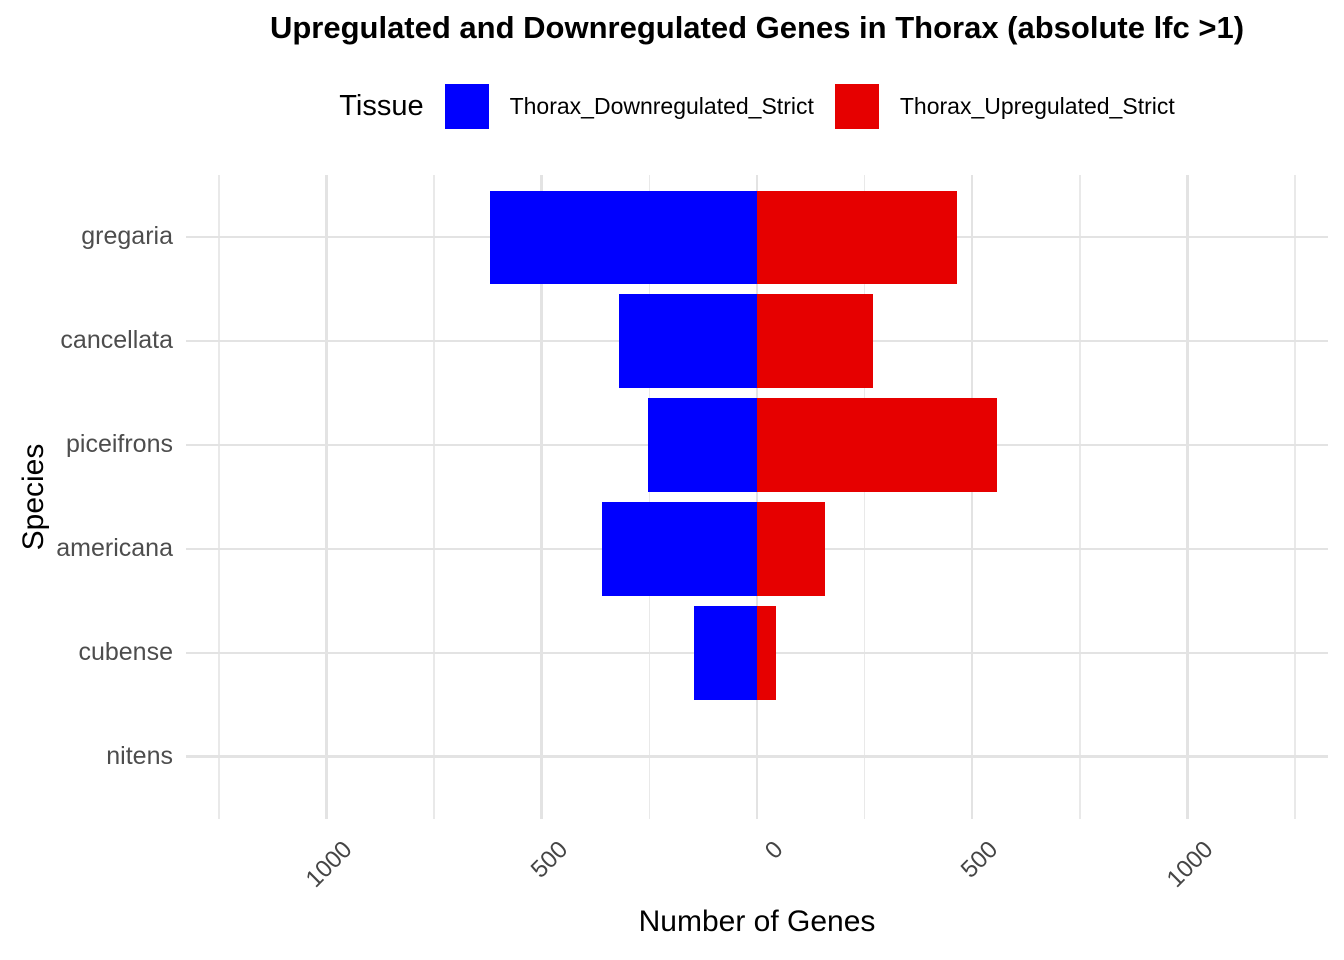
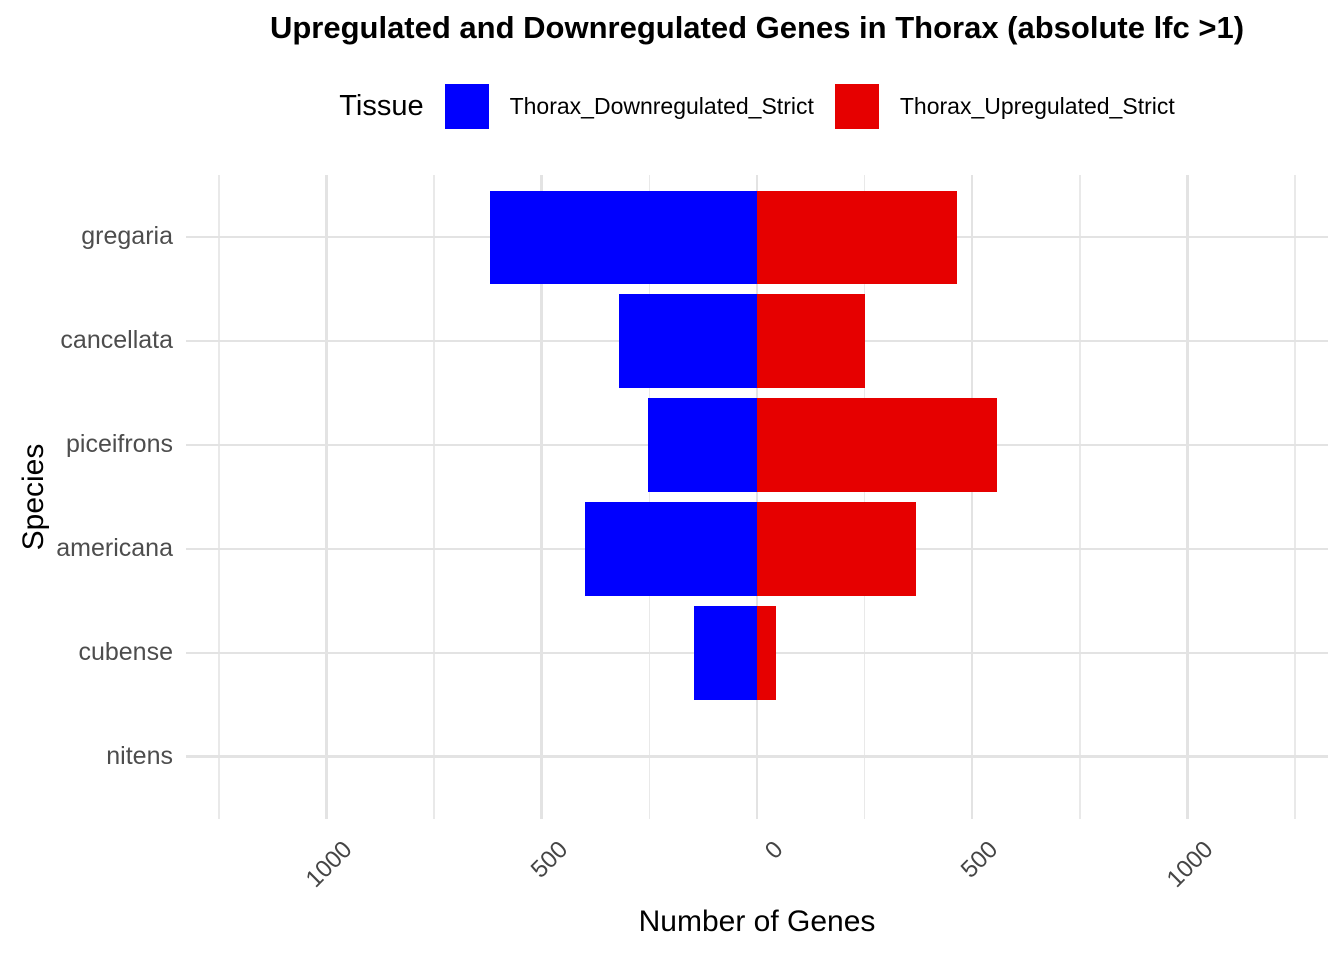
Thorax_Upregulated_Strict/cancellata: 270 -> 250
Thorax_Downregulated_Strict/americana: 360 -> 400
Thorax_Upregulated_Strict/americana: 160 -> 370
